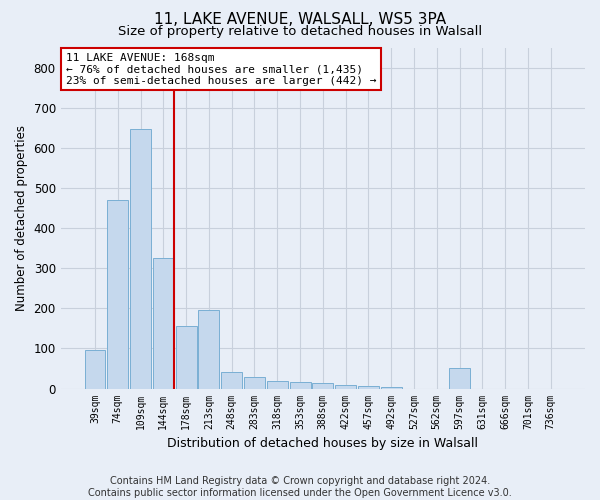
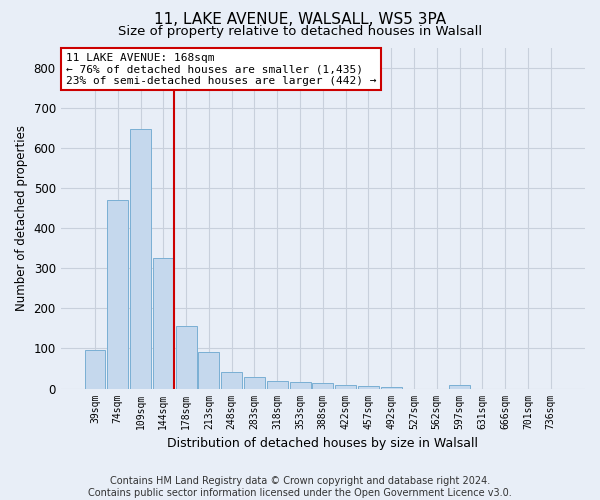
213sqm: 195 -> 90
597sqm: 50 -> 10
